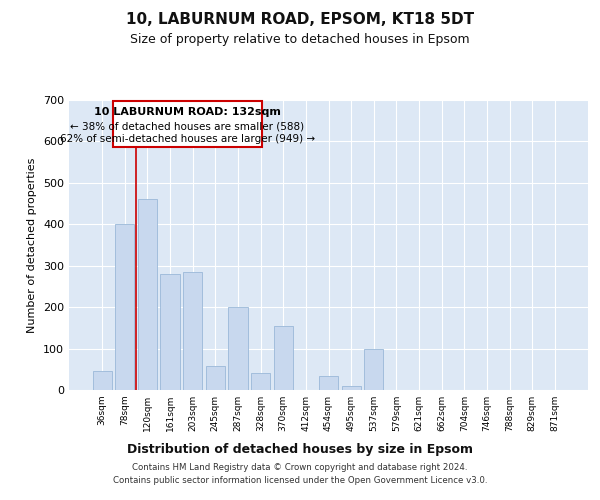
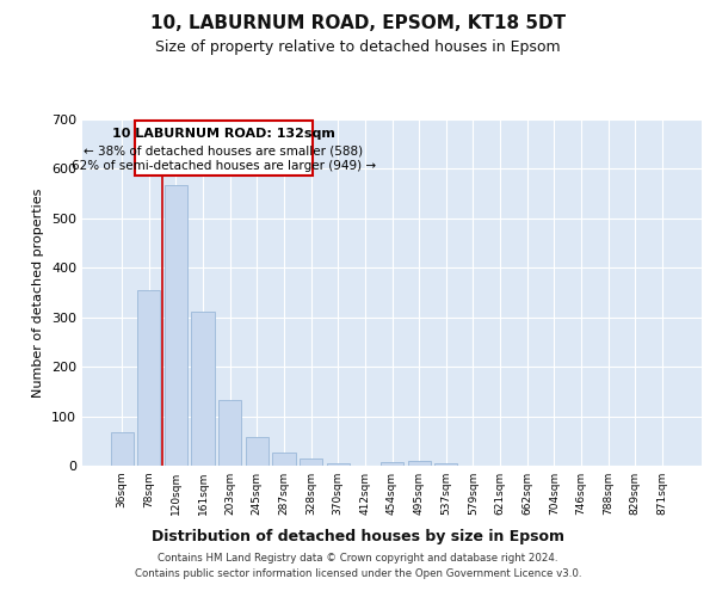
36sqm: 45 -> 68
78sqm: 400 -> 355
120sqm: 460 -> 568
161sqm: 280 -> 312
203sqm: 285 -> 132
287sqm: 200 -> 26
328sqm: 40 -> 14
370sqm: 155 -> 6
454sqm: 35 -> 8
537sqm: 100 -> 5
